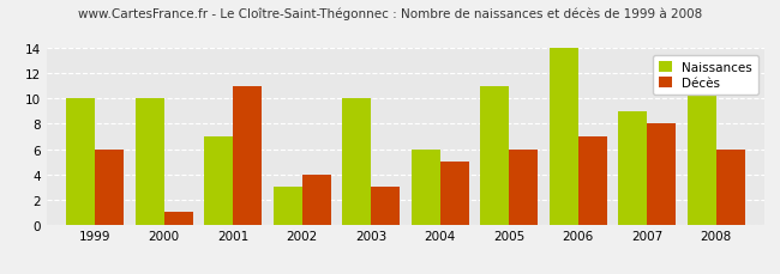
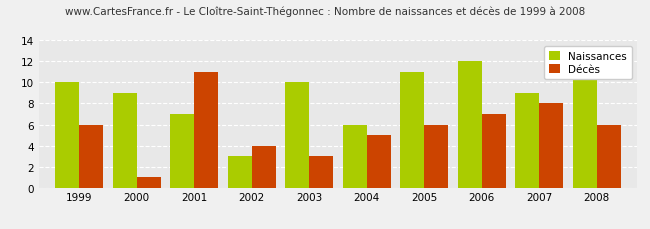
Naissances/2000: 10 -> 9
Naissances/2006: 14 -> 12
